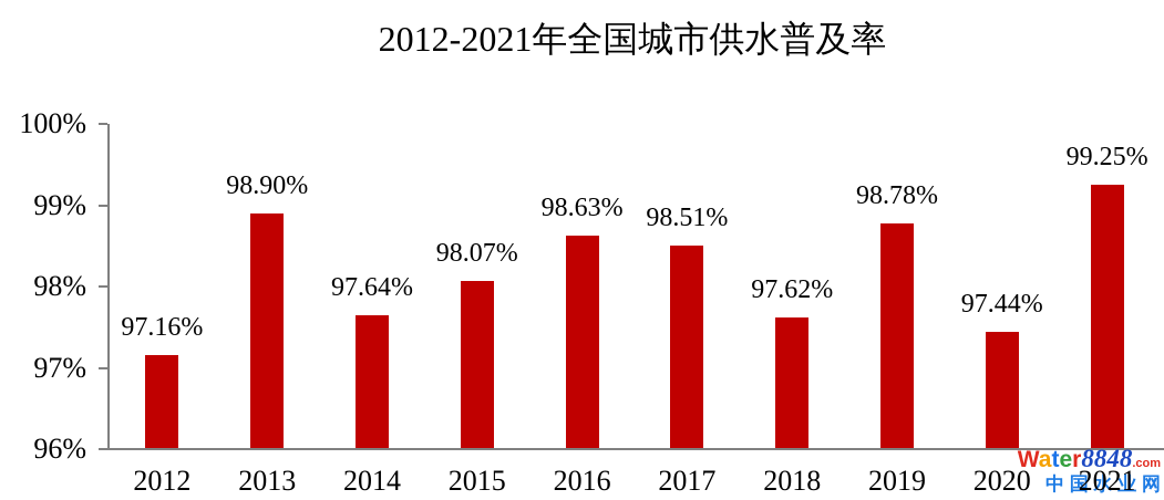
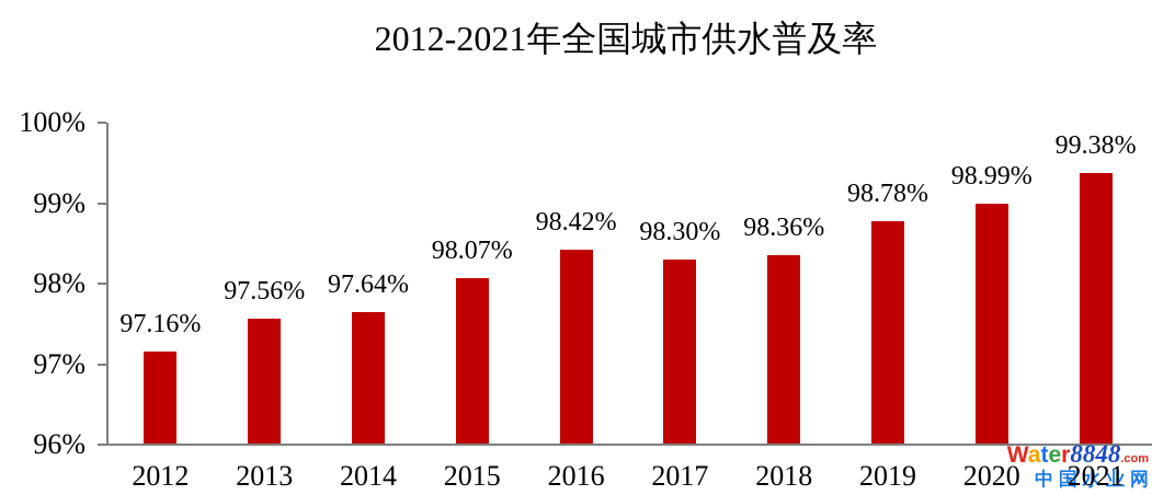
2013: 98.90% -> 97.56%
2016: 98.63% -> 98.42%
2017: 98.51% -> 98.30%
2018: 97.62% -> 98.36%
2020: 97.44% -> 98.99%
2021: 99.25% -> 99.38%
